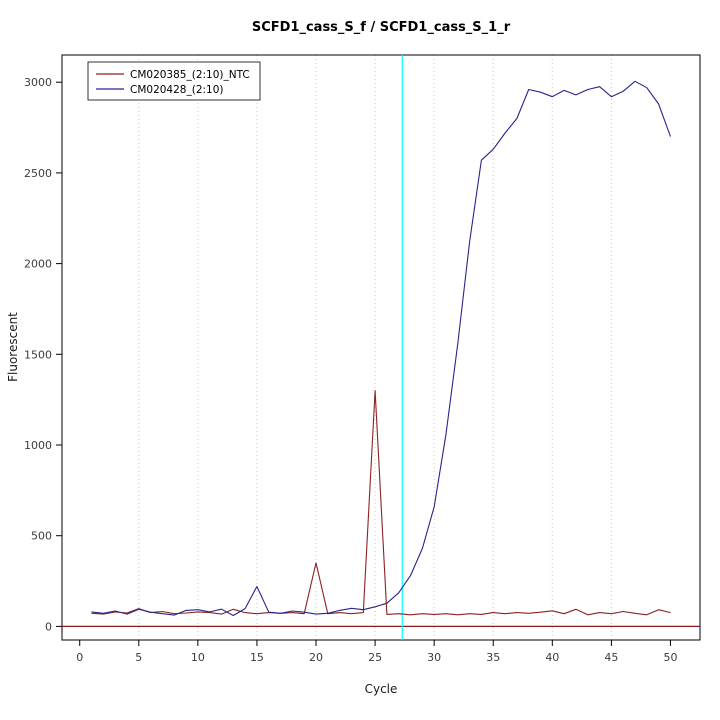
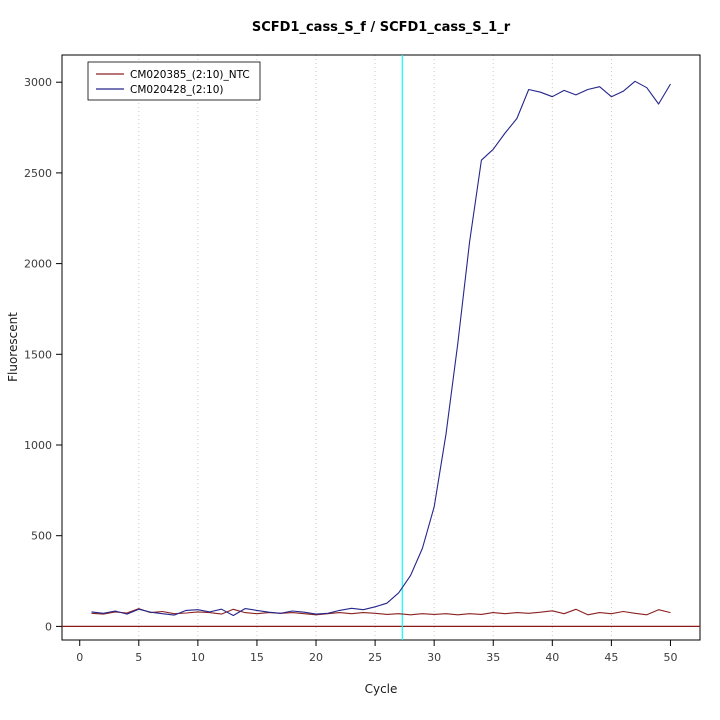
CM020428_(2:10)/15: 220 -> 90
CM020385_(2:10)_NTC/20: 350 -> 60
CM020385_(2:10)_NTC/25: 1300 -> 70
CM020428_(2:10)/50: 2700 -> 2990
